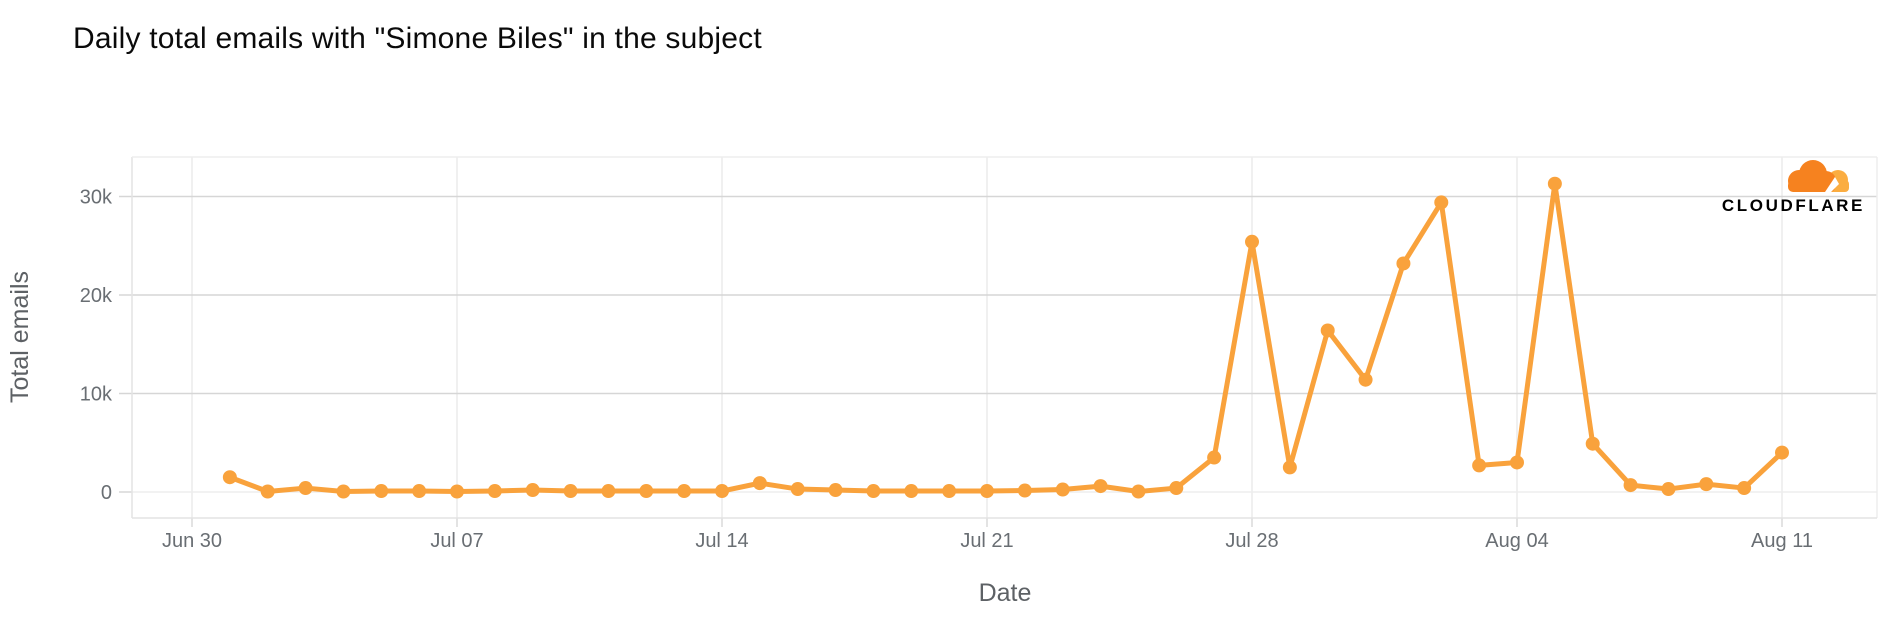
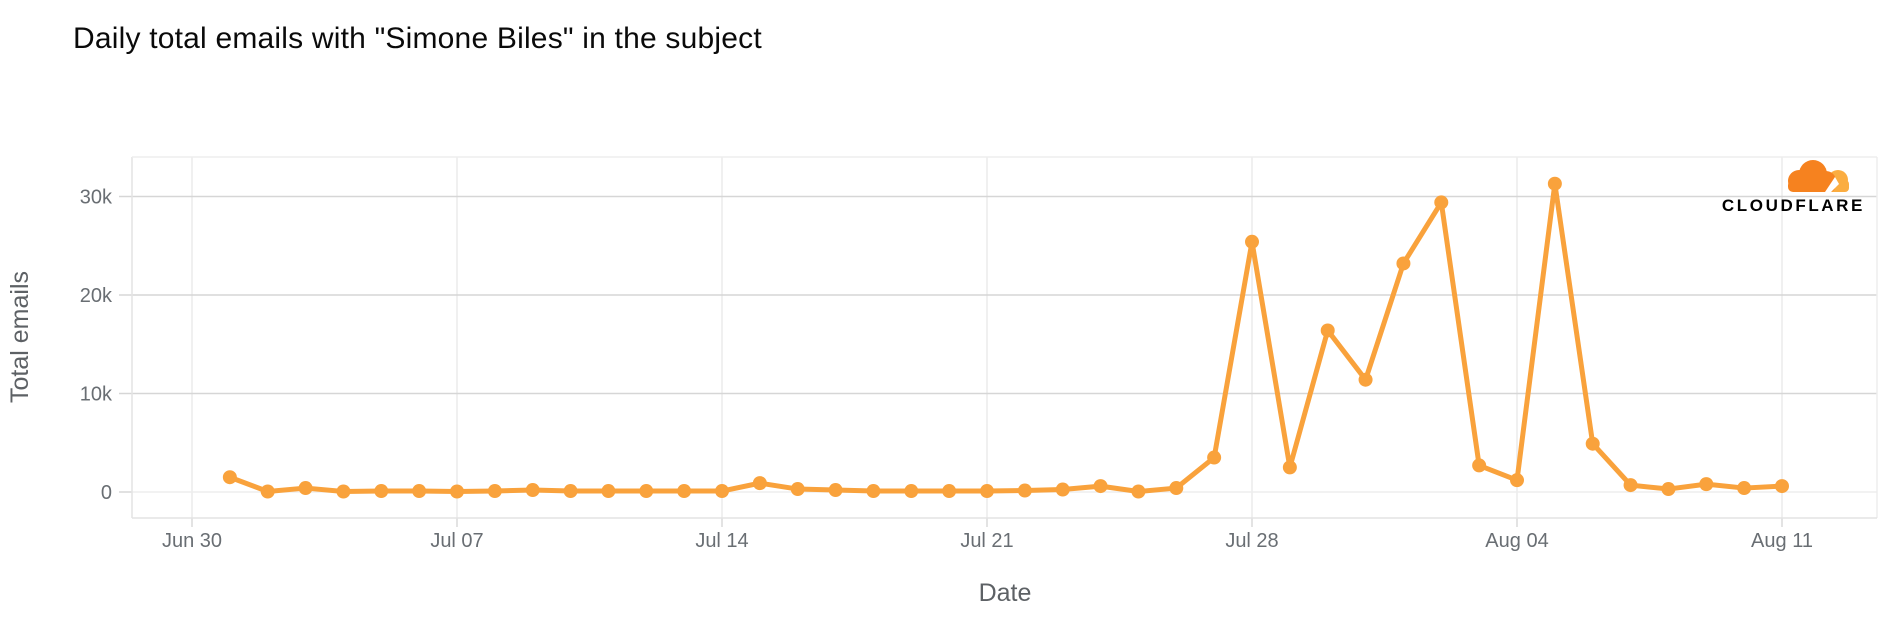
Aug 04: 3k -> 1k
Aug 11: 4k -> 1k
